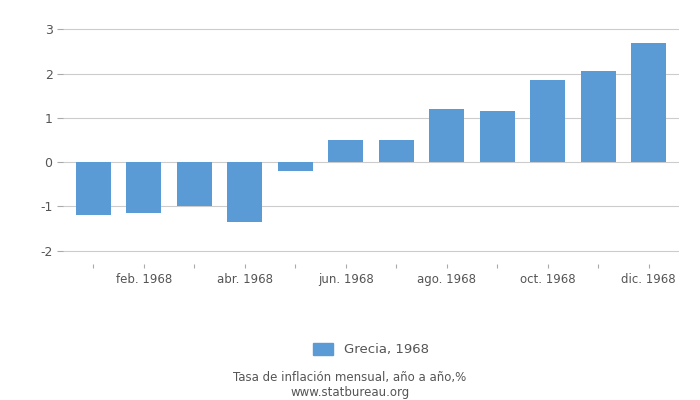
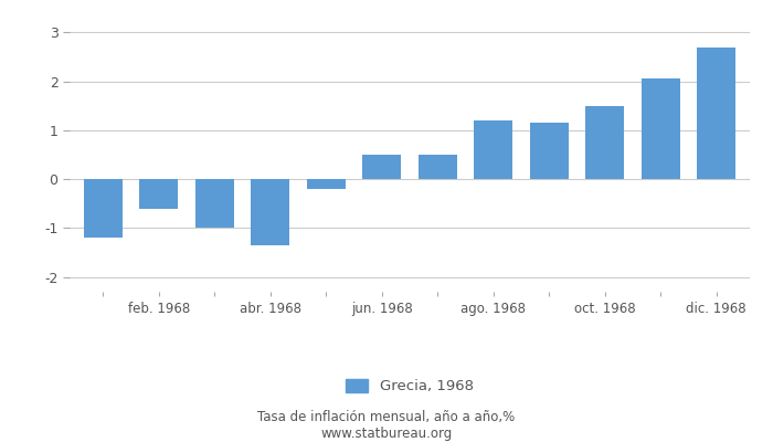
feb. 1968: -1.15 -> -0.60
oct. 1968: 1.85 -> 1.50
